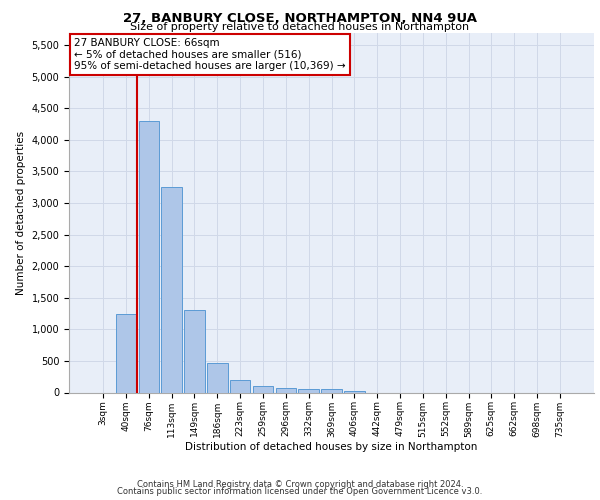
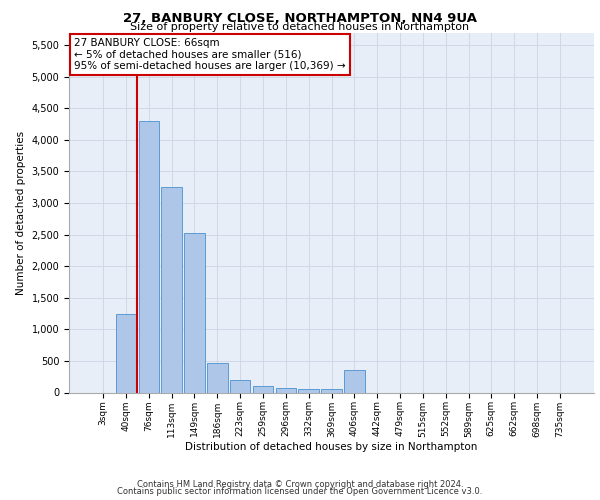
149sqm: 1,300 -> 2,520
406sqm: 30 -> 360
